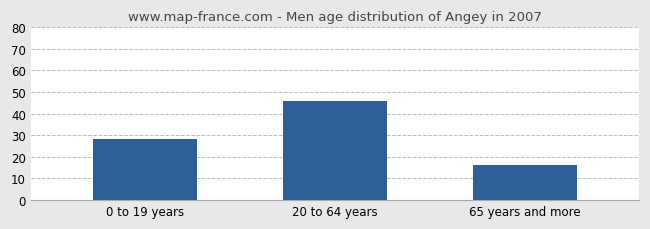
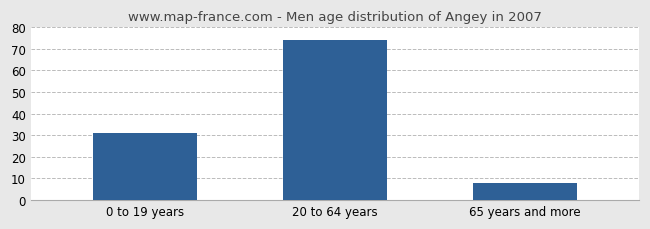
0 to 19 years: 28 -> 31
20 to 64 years: 46 -> 74
65 years and more: 16 -> 8
